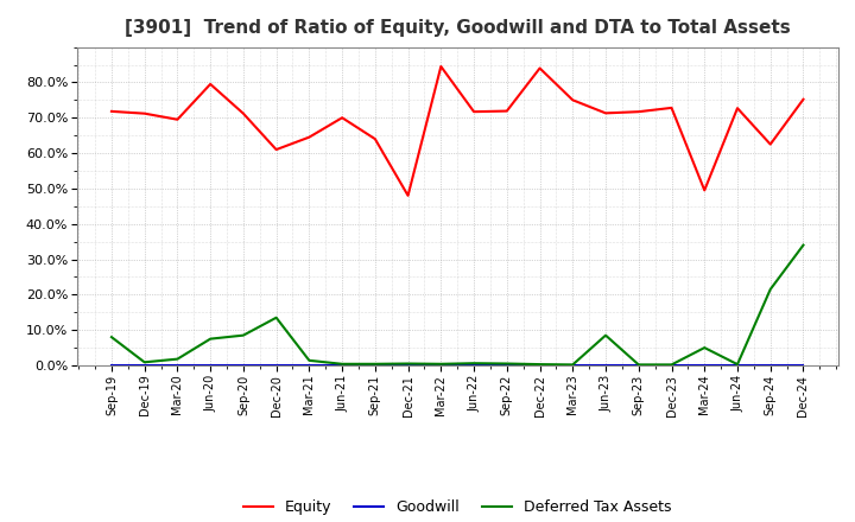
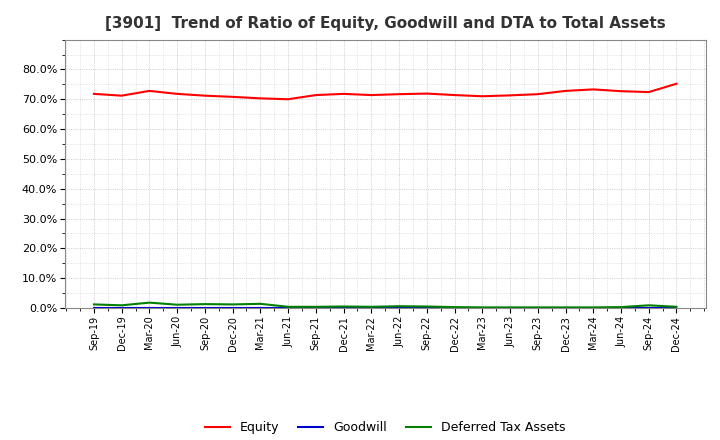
Deferred Tax Assets/Sep-19: 8.0% -> 1.2%
Equity/Mar-20: 69.5% -> 72.8%
Equity/Jun-20: 79.5% -> 71.8%
Deferred Tax Assets/Jun-20: 7.5% -> 1.1%
Deferred Tax Assets/Sep-20: 8.5% -> 1.3%
Equity/Dec-20: 61.0% -> 70.8%
Deferred Tax Assets/Dec-20: 13.5% -> 1.2%
Equity/Mar-21: 64.5% -> 70.3%
Equity/Sep-21: 64.0% -> 71.4%
Equity/Dec-21: 48.0% -> 71.8%
Equity/Mar-22: 84.5% -> 71.4%
Equity/Dec-22: 84.0% -> 71.4%
Equity/Mar-23: 75.0% -> 71.0%
Deferred Tax Assets/Jun-23: 8.5% -> 0.2%
Equity/Mar-24: 49.5% -> 73.3%
Deferred Tax Assets/Mar-24: 5.0% -> 0.2%
Equity/Sep-24: 62.5% -> 72.4%
Deferred Tax Assets/Sep-24: 21.5% -> 0.9%
Deferred Tax Assets/Dec-24: 34.0% -> 0.4%
